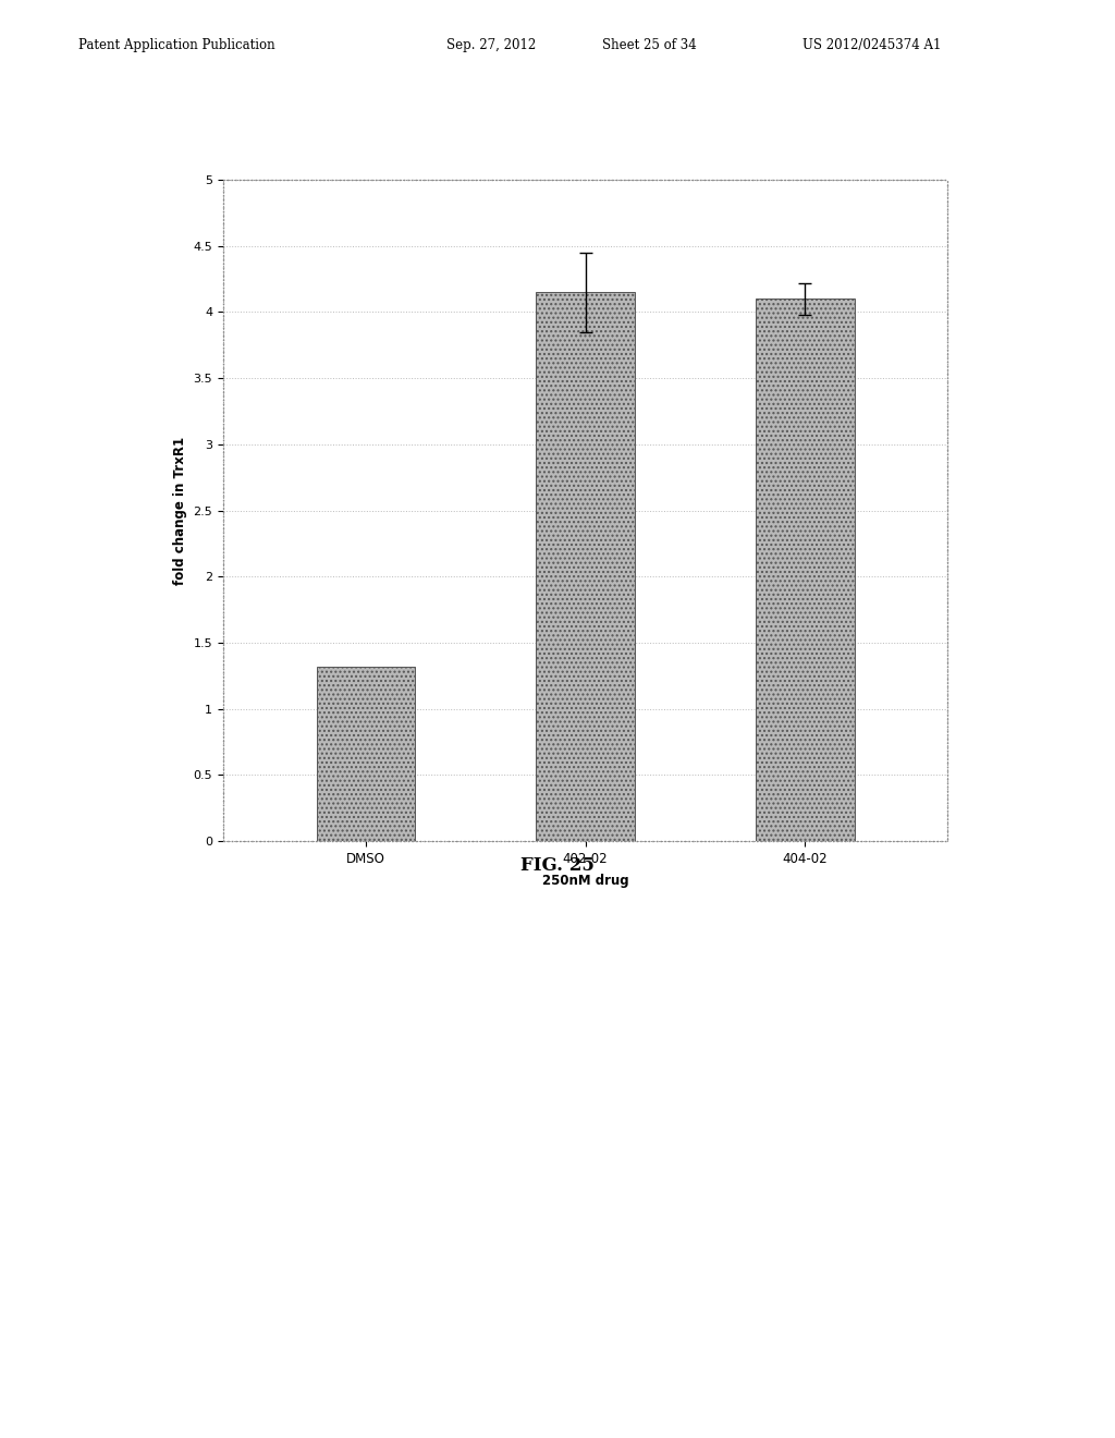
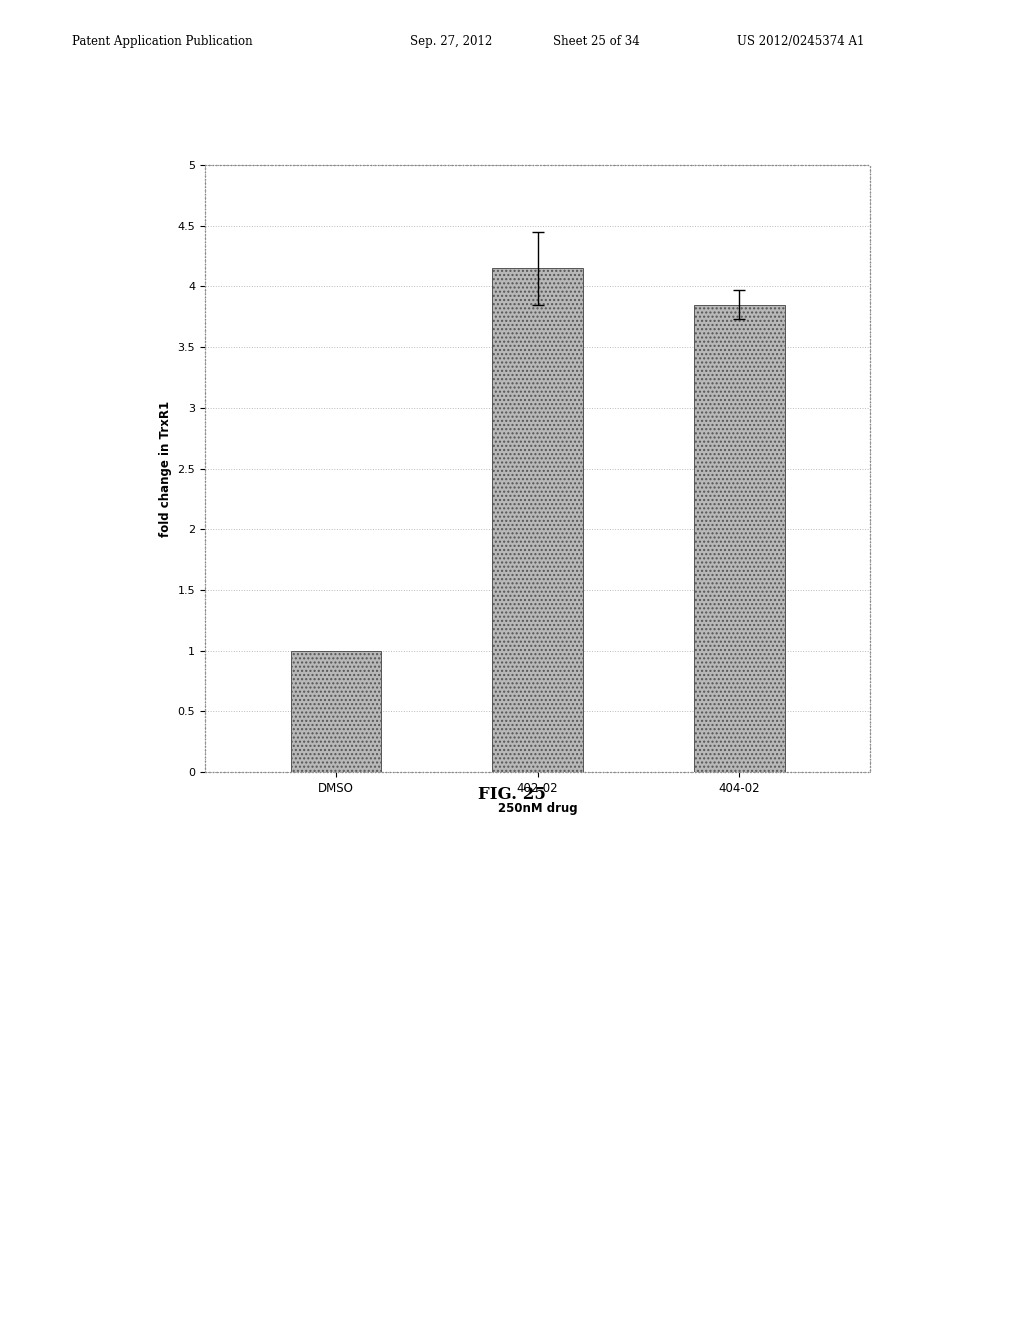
DMSO: 1.32 -> 1.00
404-02: 4.10 -> 3.85
